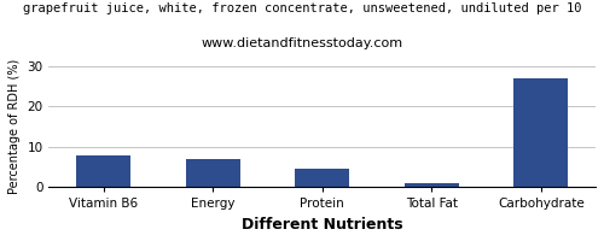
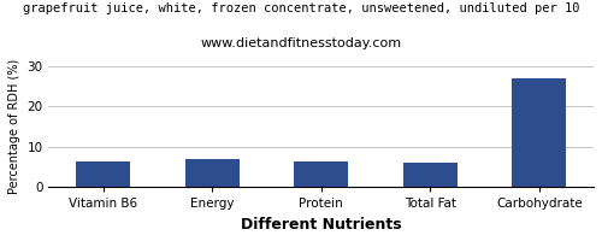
Vitamin B6: 8.0 -> 6.5
Protein: 4.5 -> 6.5
Total Fat: 1.0 -> 6.0
